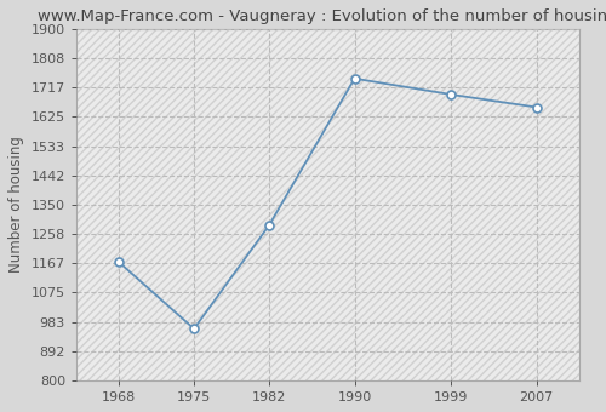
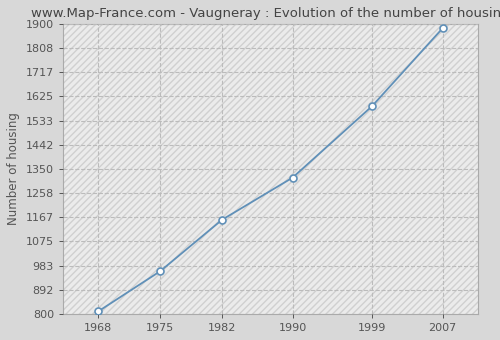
1968: 1170 -> 810
1982: 1285 -> 1157
1990: 1745 -> 1317
1999: 1695 -> 1588
2007: 1655 -> 1884
